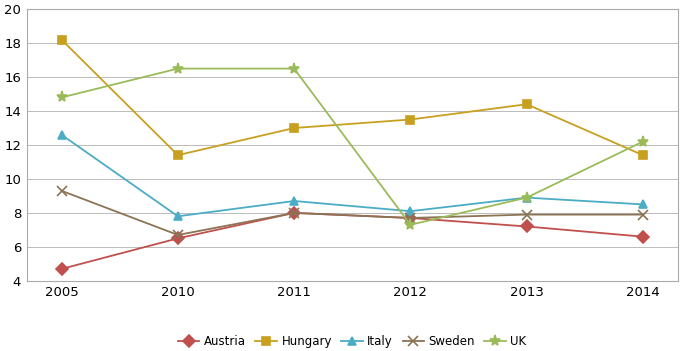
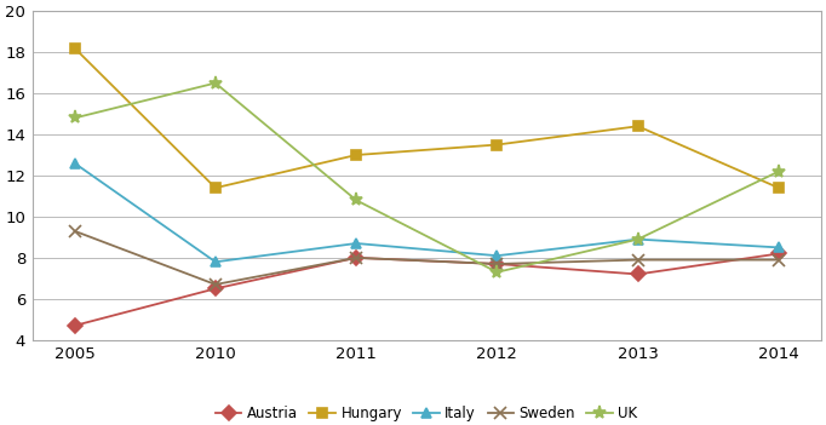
UK/2011: 16.5 -> 10.8
Austria/2014: 6.6 -> 8.2
